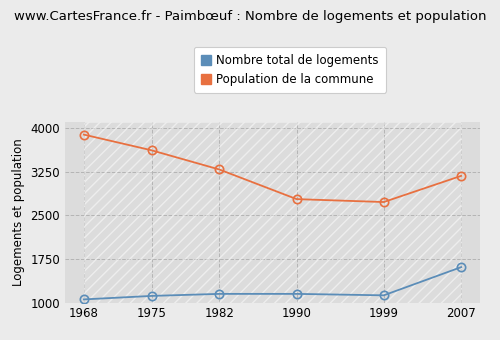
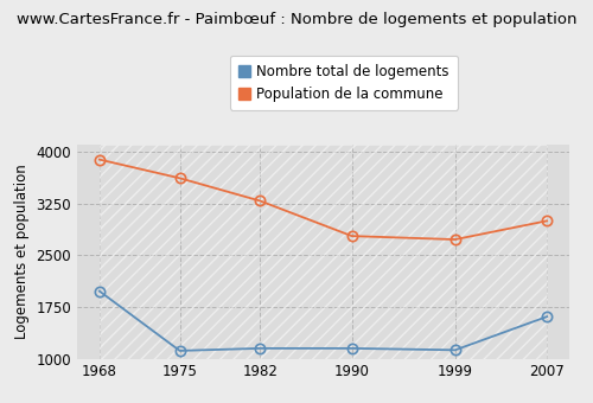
Nombre total de logements/1968: 1060 -> 1980
Population de la commune/2007: 3180 -> 3000
